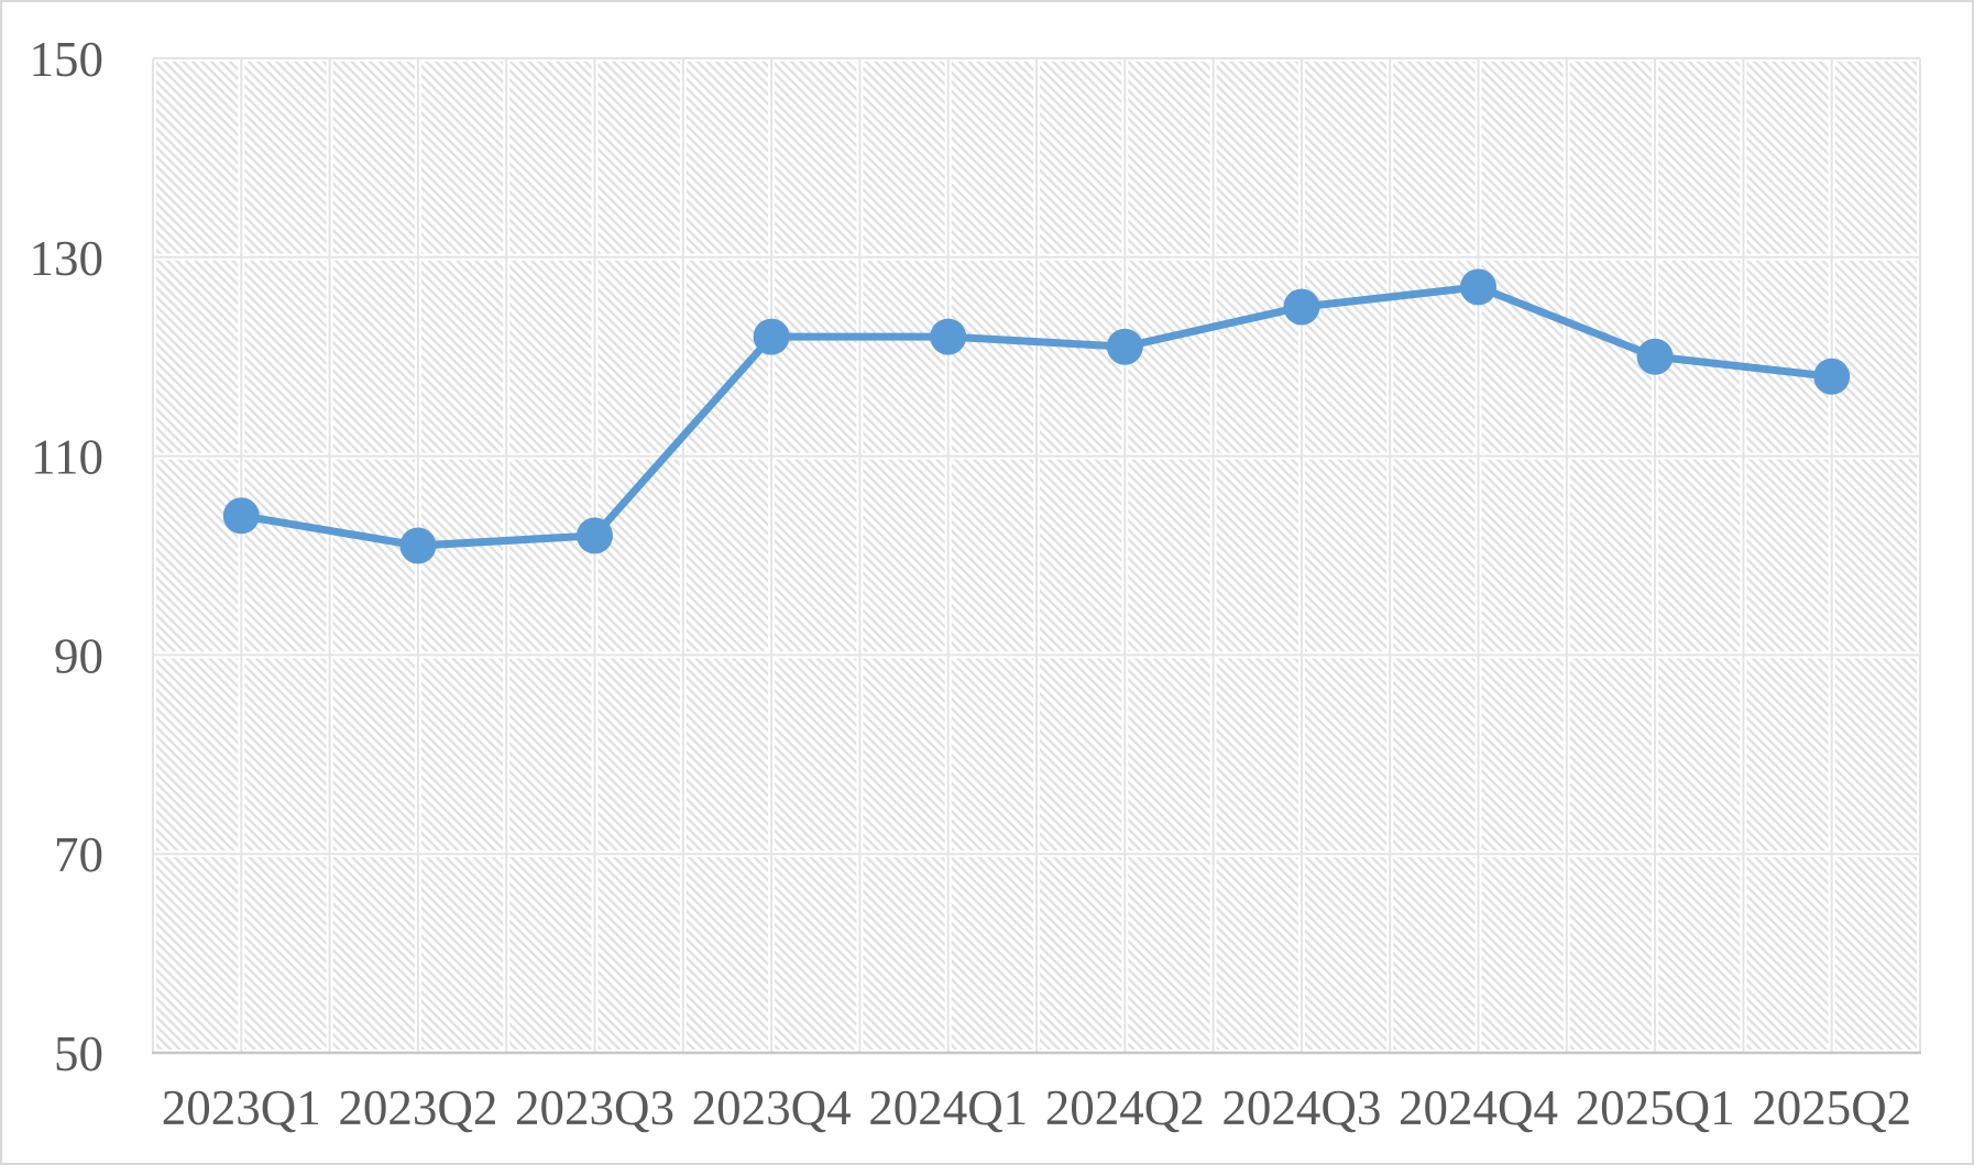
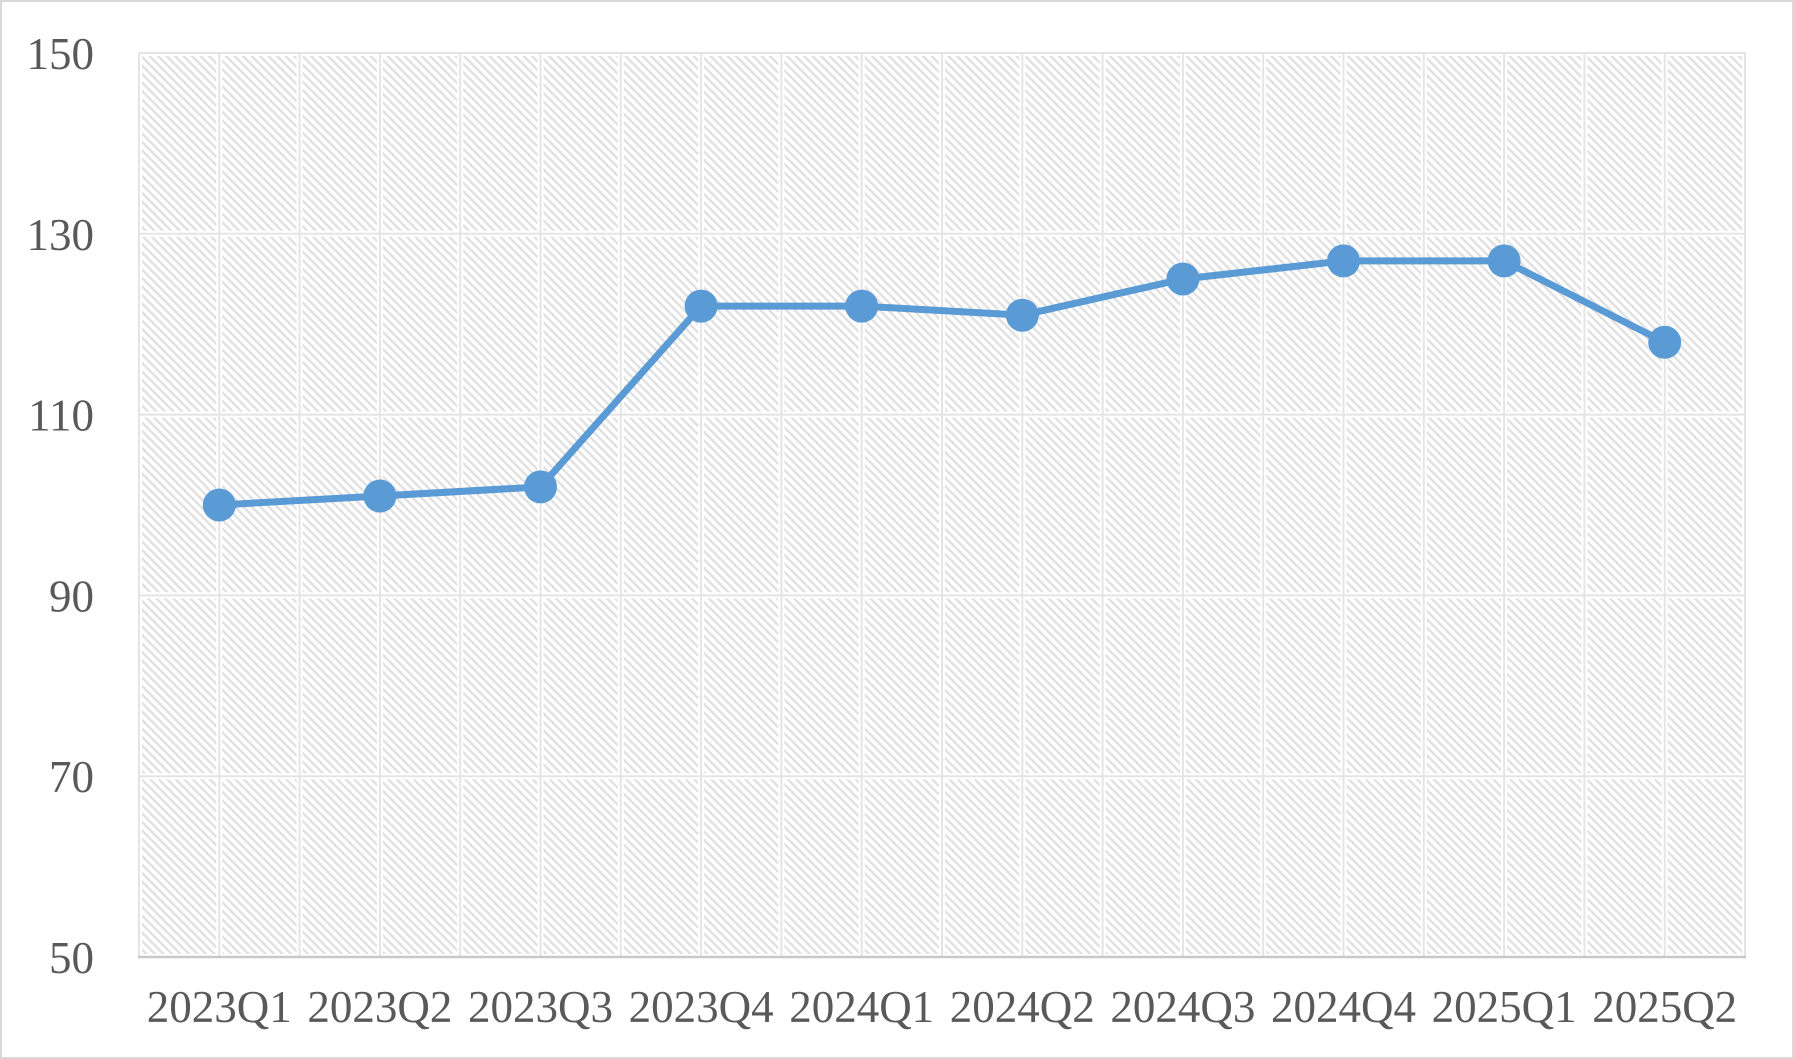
2023Q1: 104 -> 100
2025Q1: 120 -> 127
